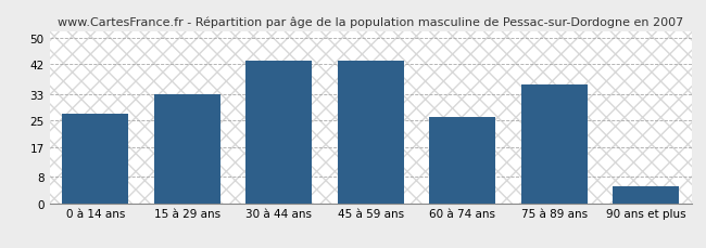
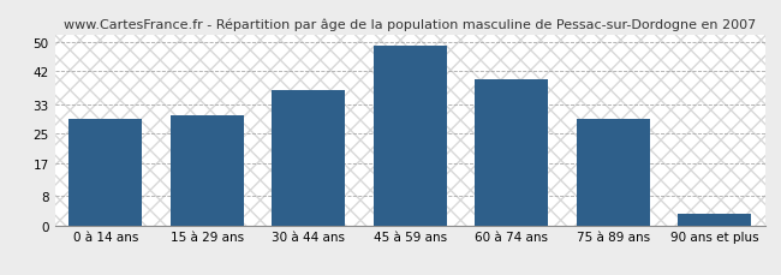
0 à 14 ans: 27 -> 29
15 à 29 ans: 33 -> 30
30 à 44 ans: 43 -> 37
45 à 59 ans: 43 -> 49
60 à 74 ans: 26 -> 40
75 à 89 ans: 36 -> 29
90 ans et plus: 5 -> 3
